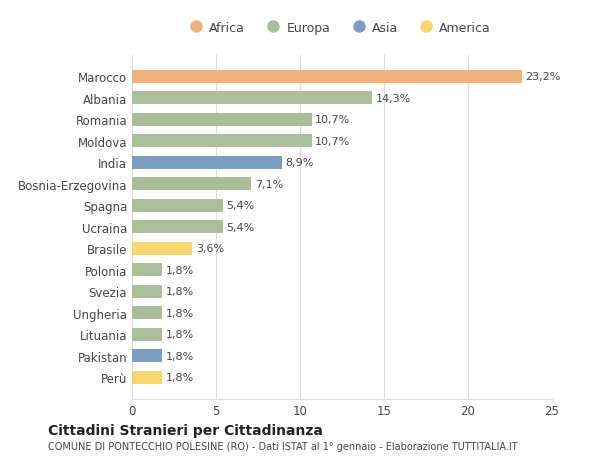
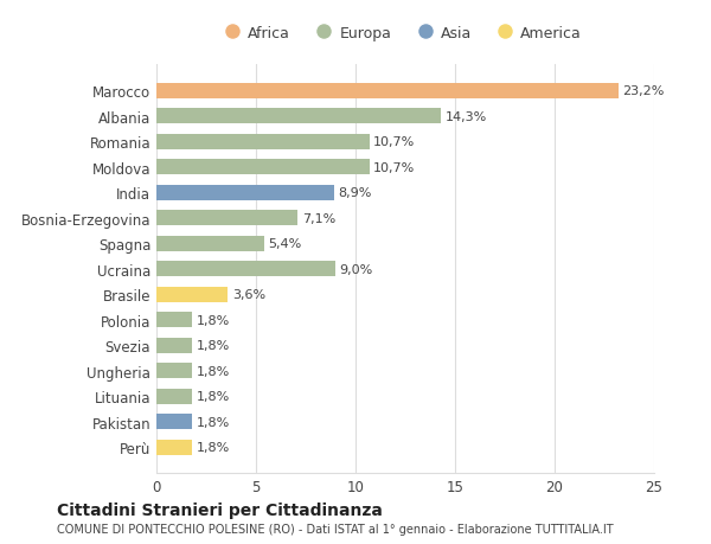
Ucraina: 5,4% -> 9,0%
